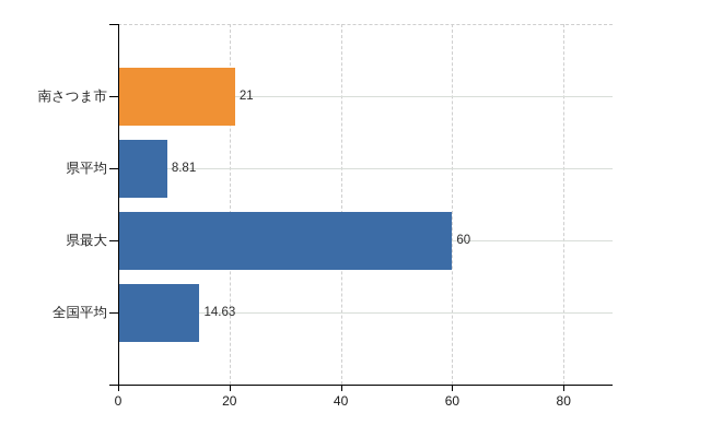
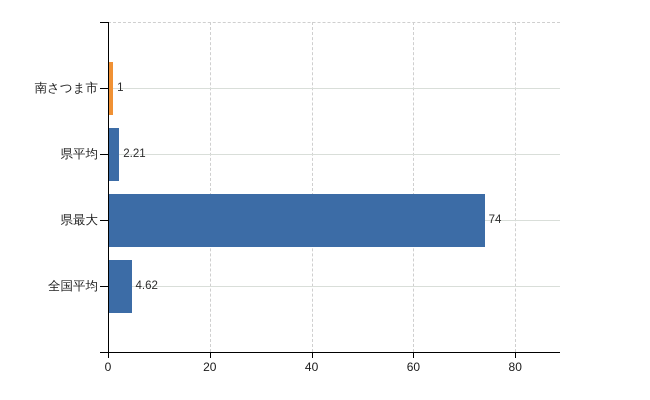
南さつま市: 21 -> 1
県平均: 8.81 -> 2.21
県最大: 60 -> 74
全国平均: 14.63 -> 4.62
